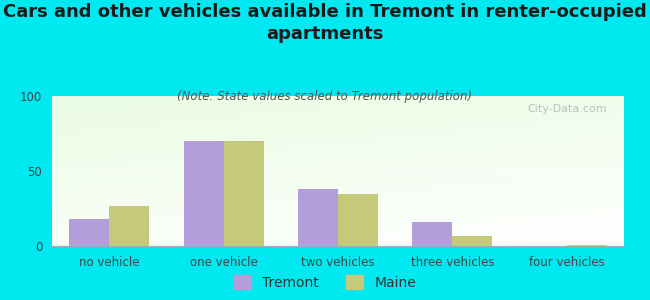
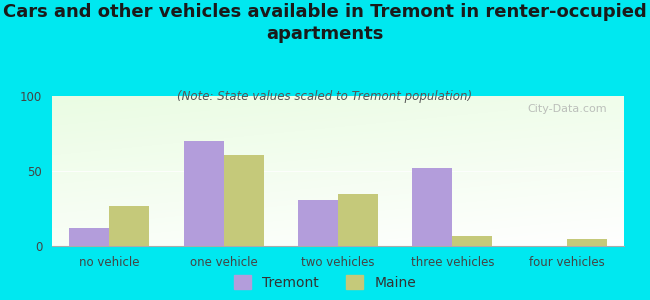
Tremont/no vehicle: 18 -> 12
Maine/one vehicle: 70 -> 61
Tremont/two vehicles: 38 -> 31
Tremont/three vehicles: 16 -> 52
Maine/four vehicles: 1 -> 5
